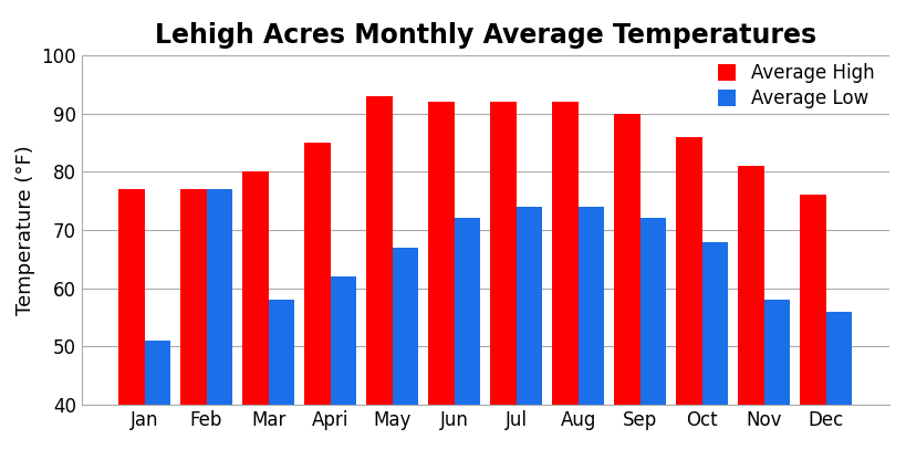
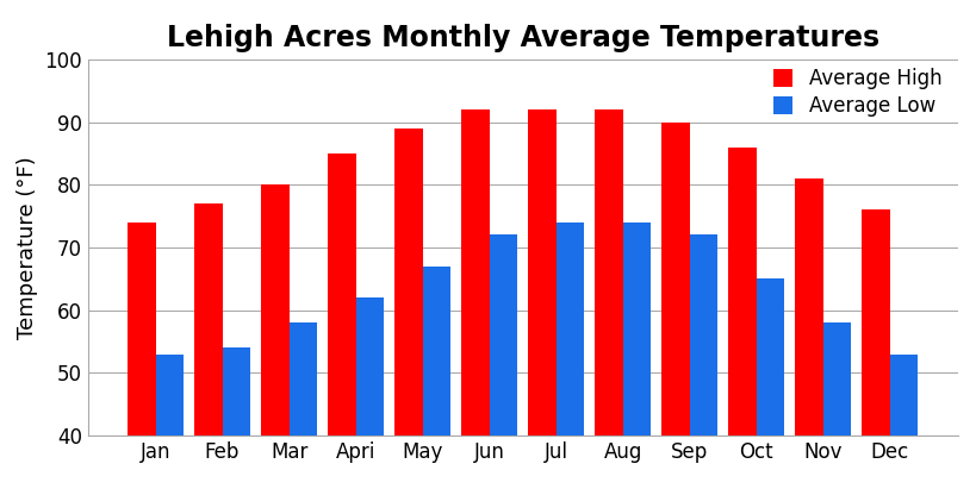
Average High/Jan: 77 -> 74
Average Low/Jan: 51 -> 53
Average Low/Feb: 77 -> 54
Average High/May: 93 -> 89
Average Low/Oct: 68 -> 65
Average Low/Dec: 56 -> 53
